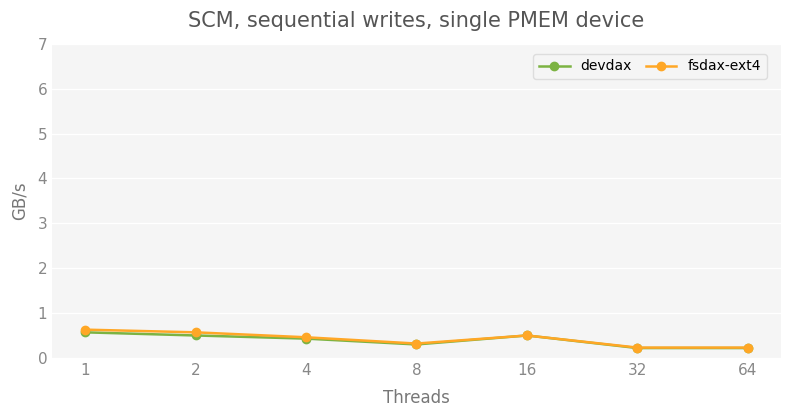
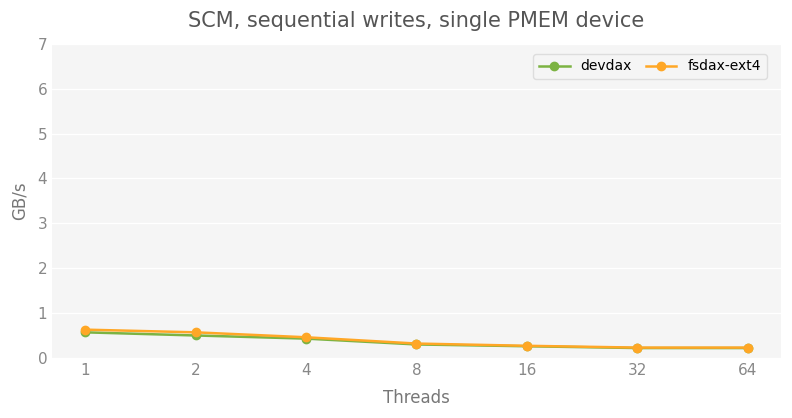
devdax/16: 0.50 -> 0.26
fsdax-ext4/16: 0.50 -> 0.27
